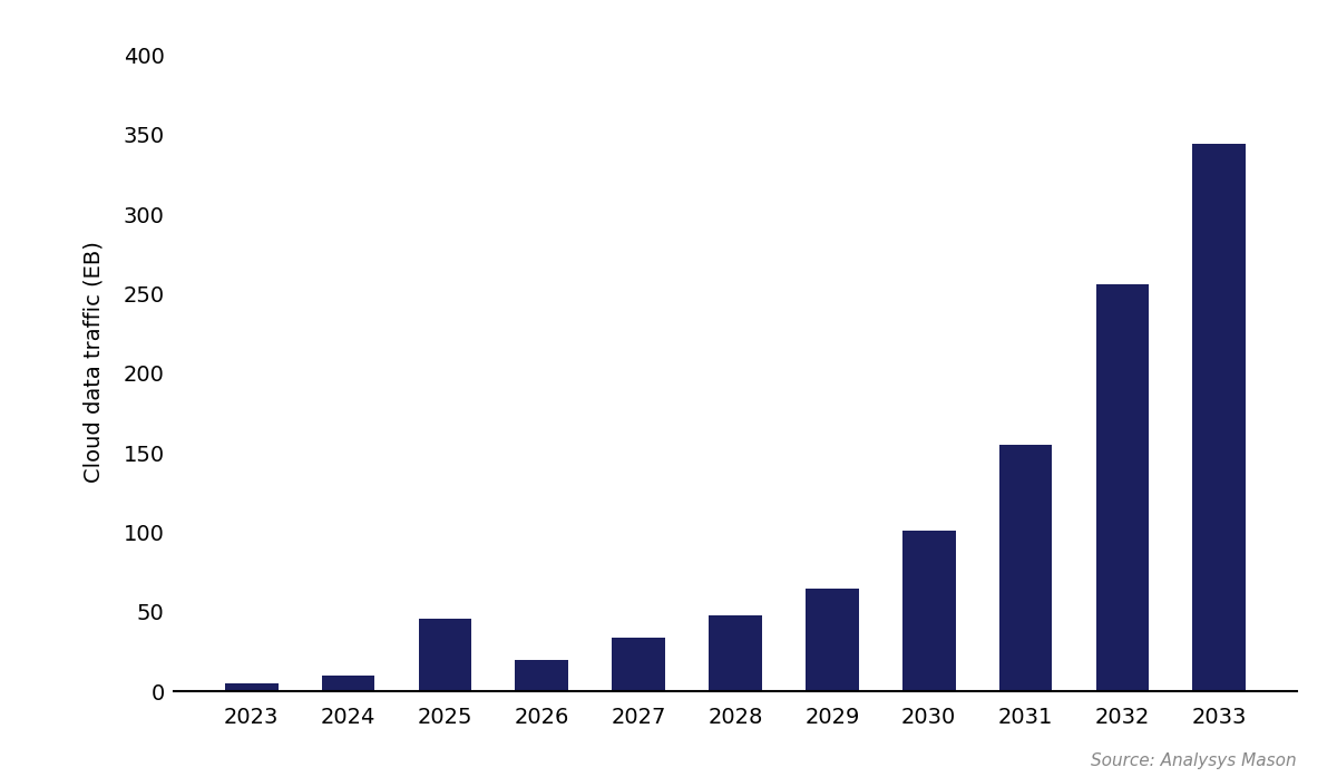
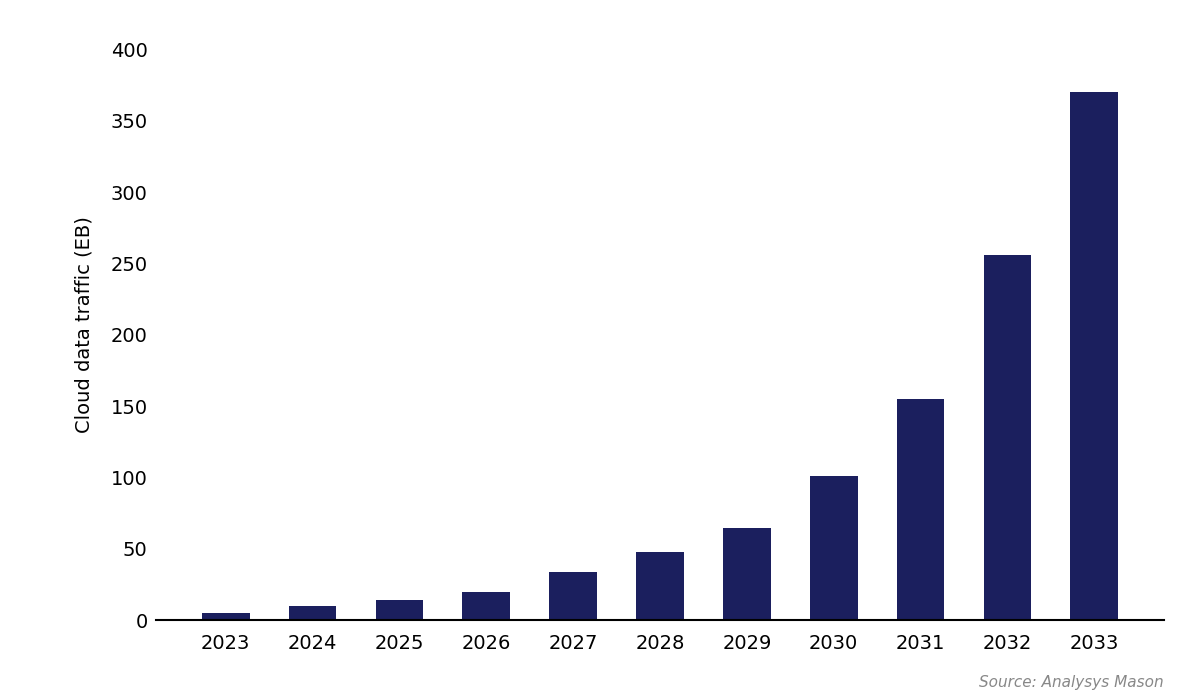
2025: 46 -> 14
2033: 344 -> 370
